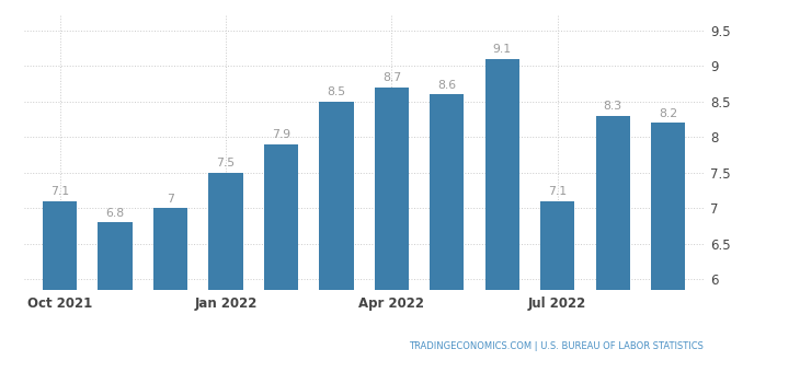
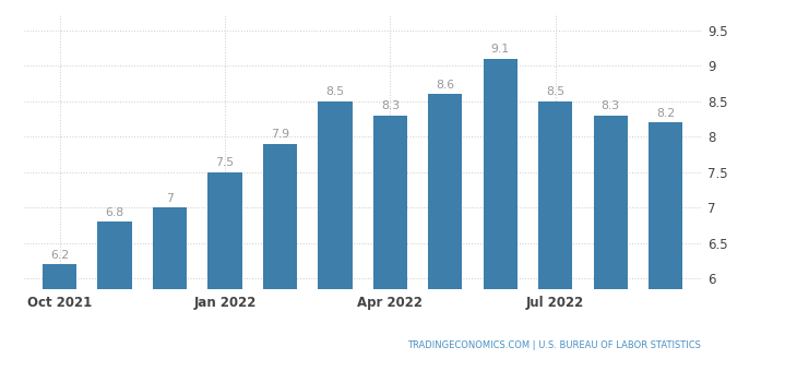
Oct 2021: 7.1 -> 6.2
Apr 2022: 8.7 -> 8.3
Jul 2022: 7.1 -> 8.5
